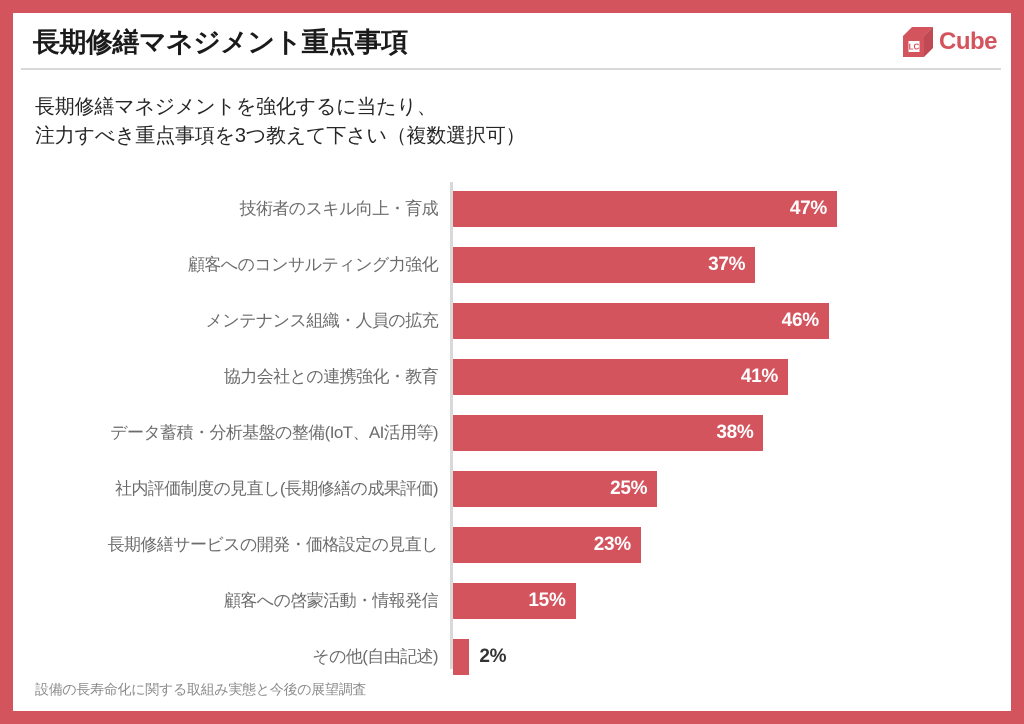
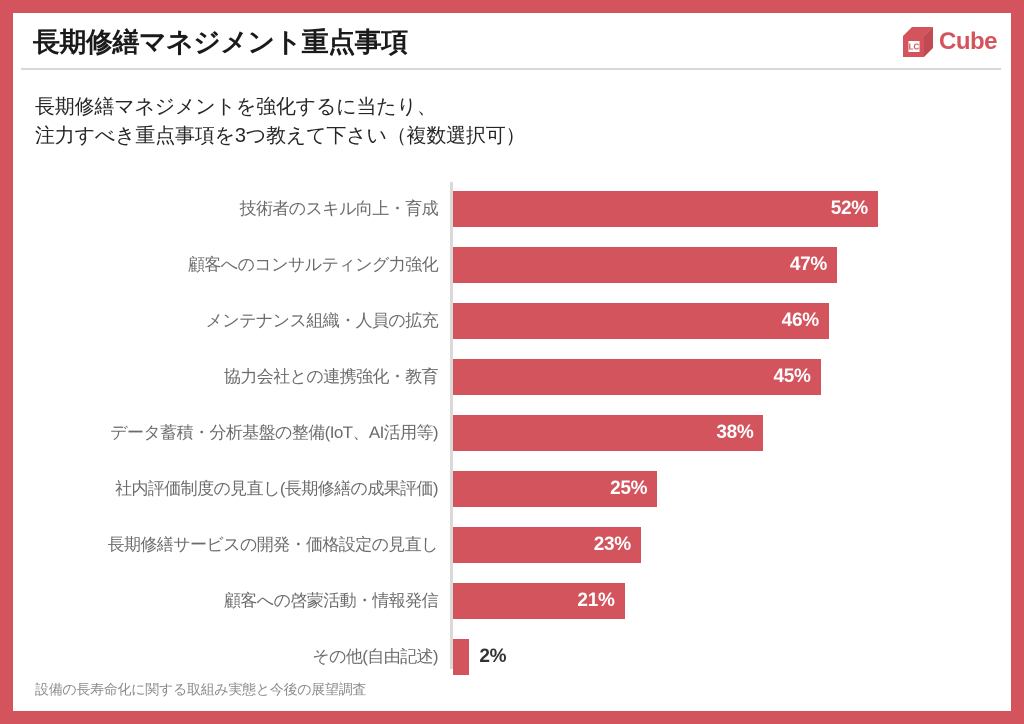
技術者のスキル向上・育成: 47% -> 52%
顧客へのコンサルティング力強化: 37% -> 47%
協力会社との連携強化・教育: 41% -> 45%
顧客への啓蒙活動・情報発信: 15% -> 21%
